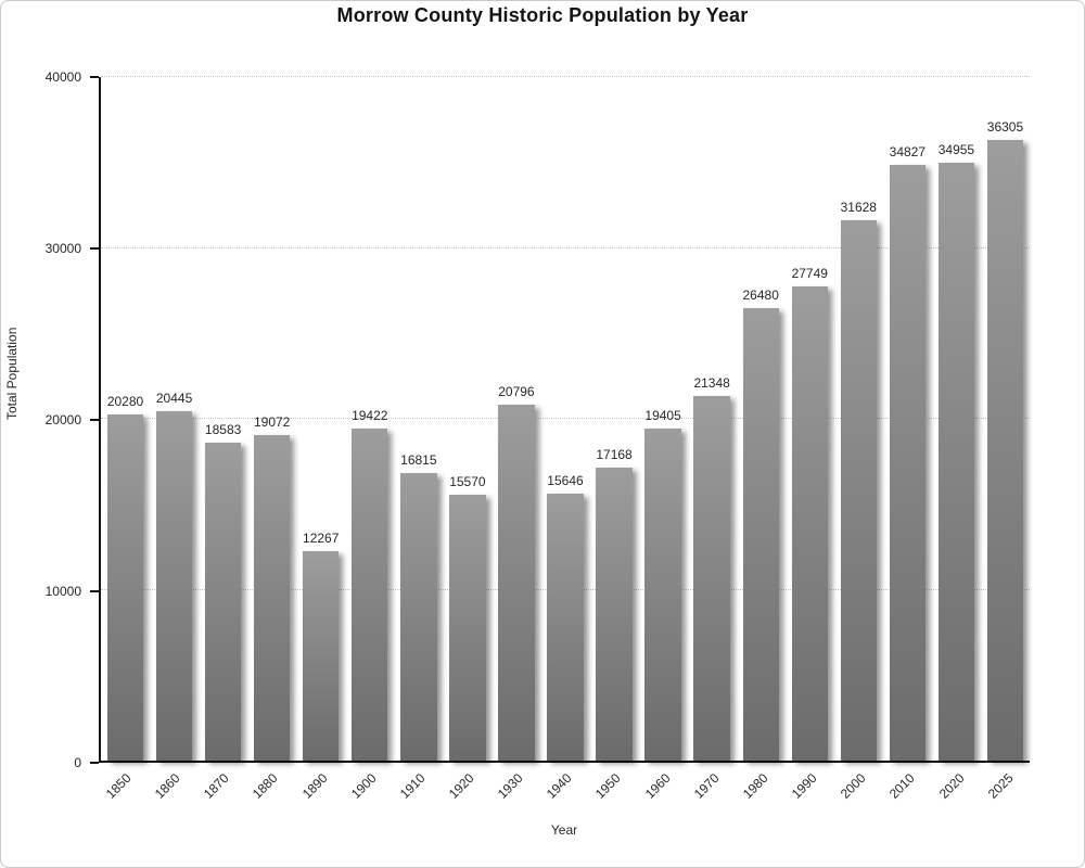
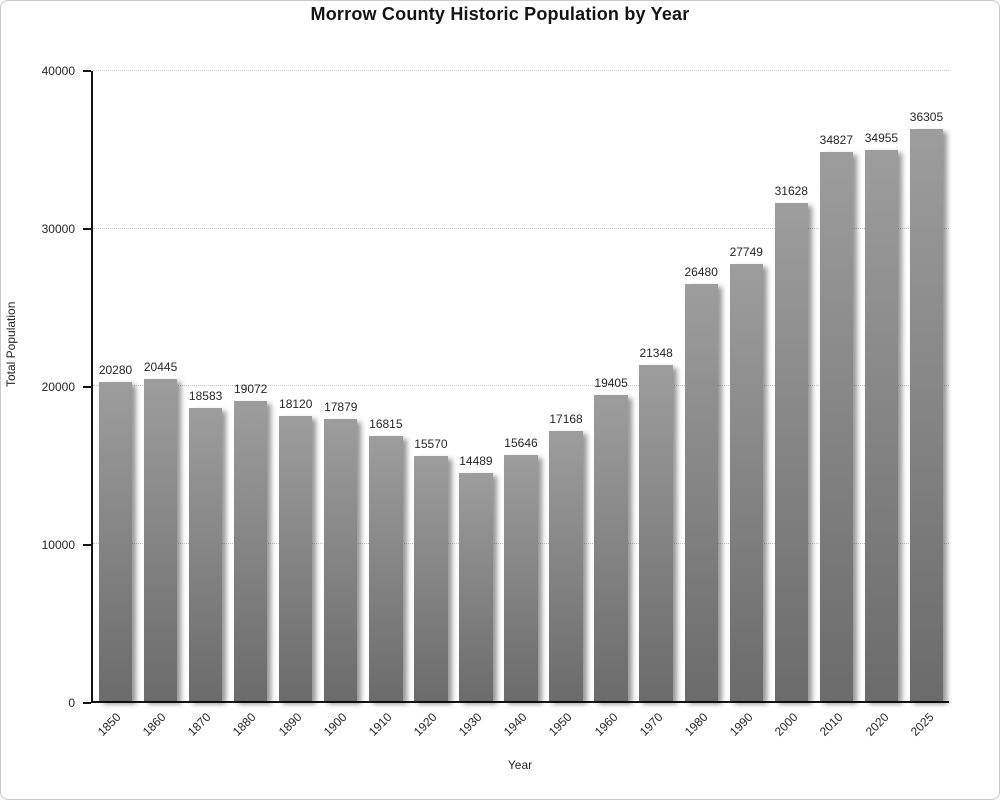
1890: 12267 -> 18120
1900: 19422 -> 17879
1930: 20796 -> 14489
